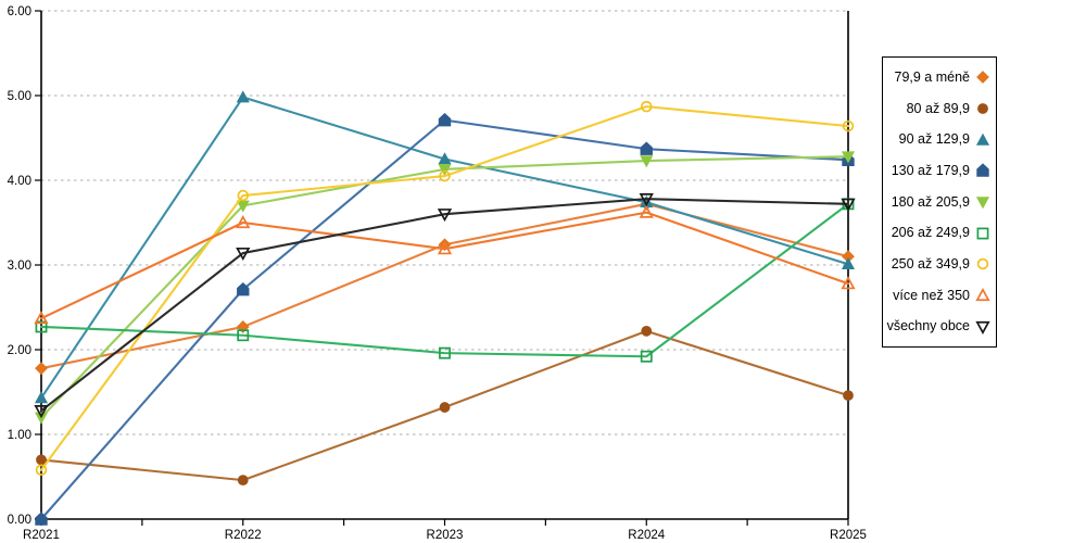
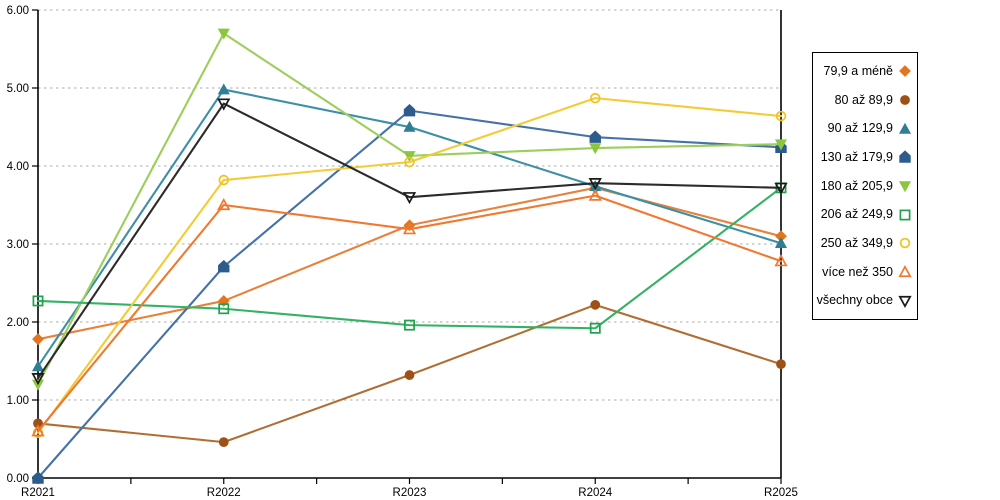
více než 350/R2021: 2.4 -> 0.6
180 až 205,9/R2022: 3.7 -> 5.7
všechny obce/R2022: 3.1 -> 4.8
90 až 129,9/R2023: 4.2 -> 4.5
